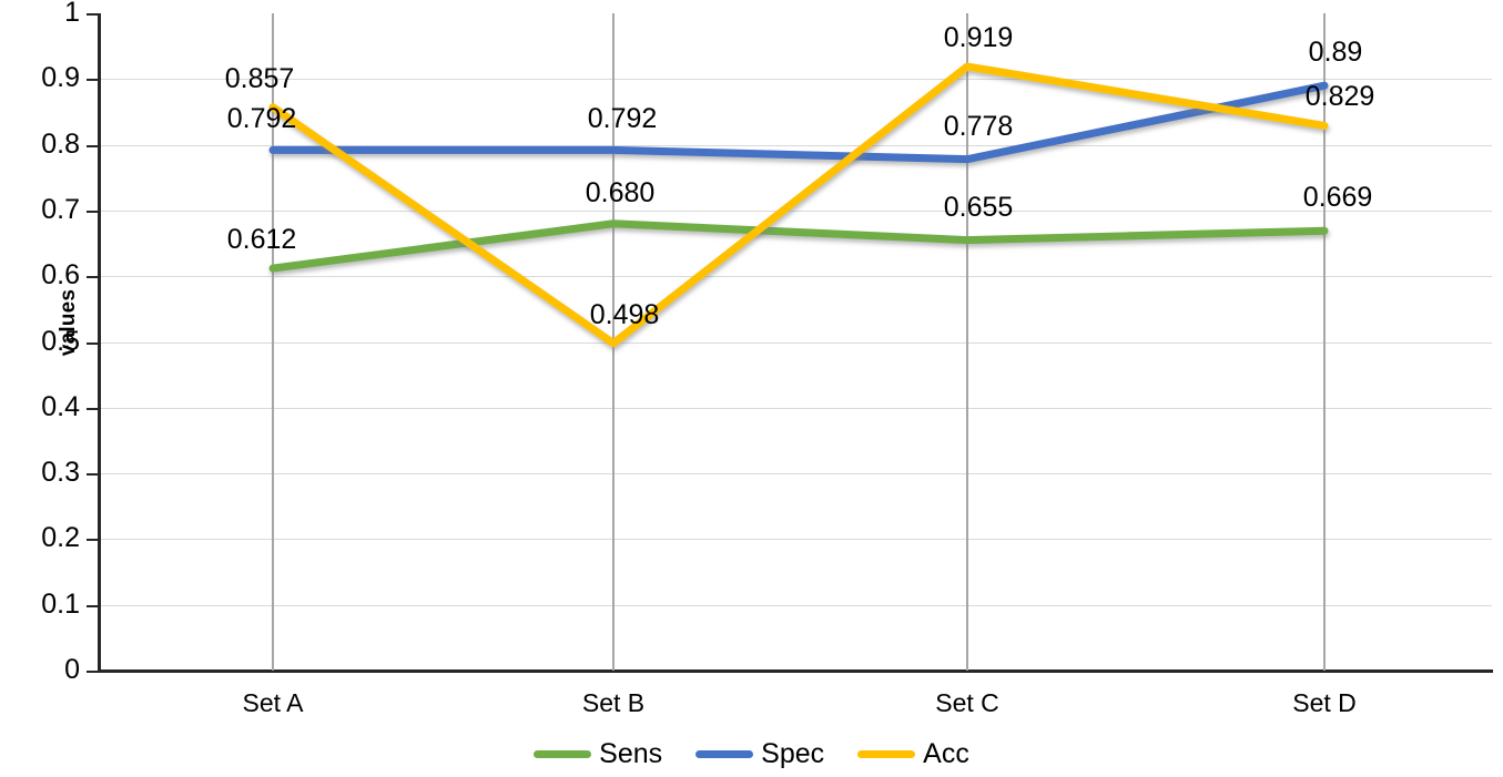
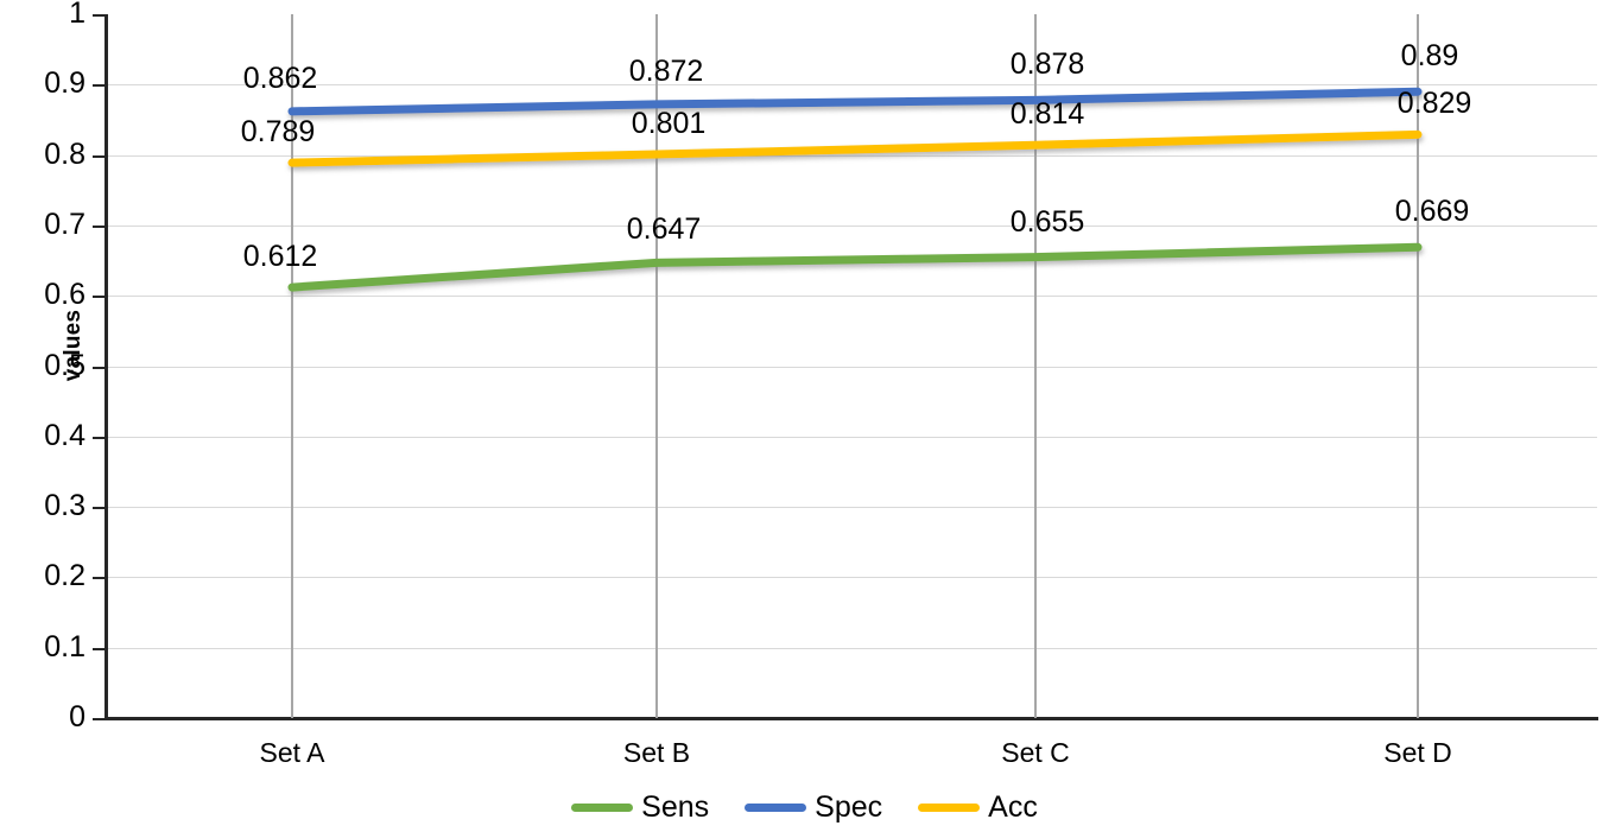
Spec/Set A: 0.792 -> 0.862
Acc/Set A: 0.857 -> 0.789
Sens/Set B: 0.680 -> 0.647
Spec/Set B: 0.792 -> 0.872
Acc/Set B: 0.498 -> 0.801
Spec/Set C: 0.778 -> 0.878
Acc/Set C: 0.919 -> 0.814
